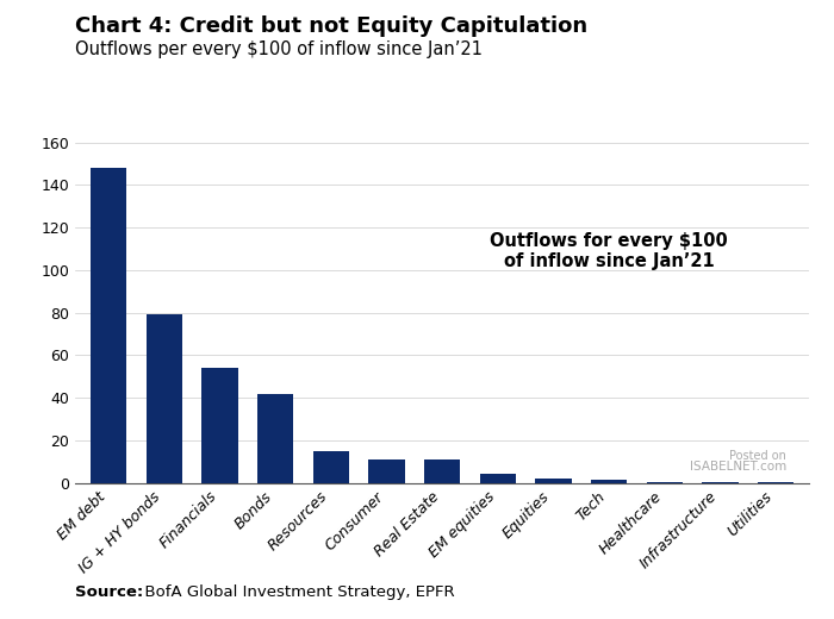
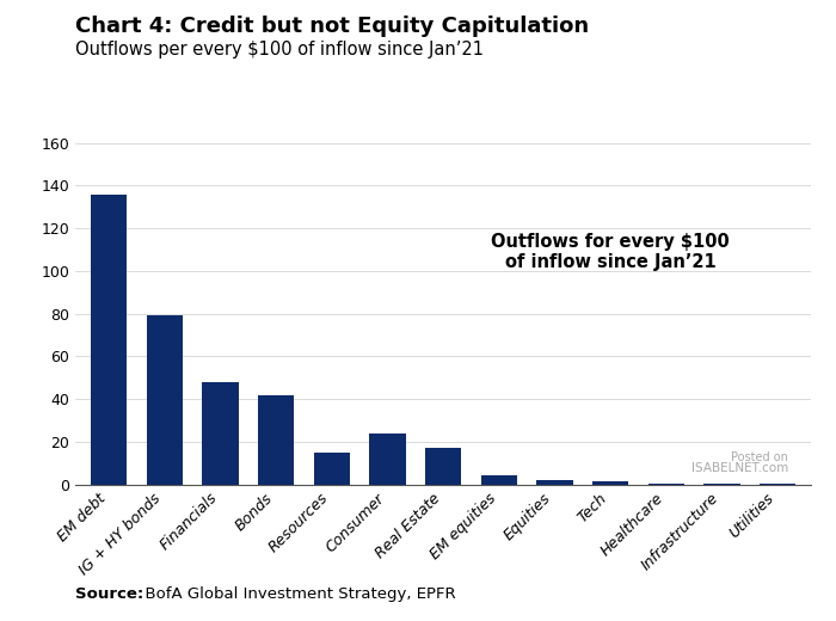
EM debt: 148 -> 136
Financials: 54 -> 48
Consumer: 11 -> 24
Real Estate: 11 -> 17
